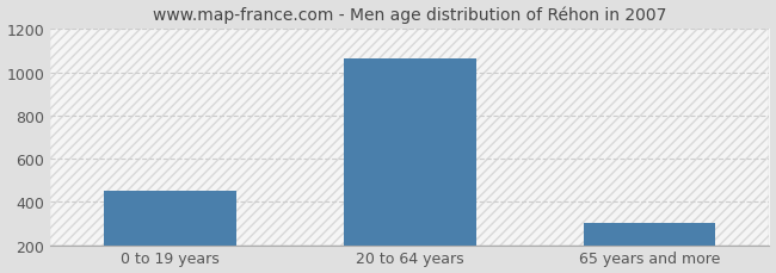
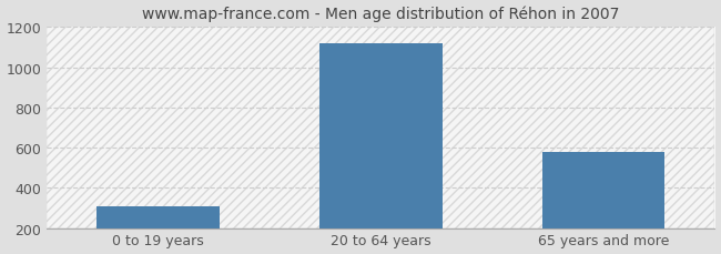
0 to 19 years: 450 -> 310
20 to 64 years: 1060 -> 1120
65 years and more: 300 -> 580
